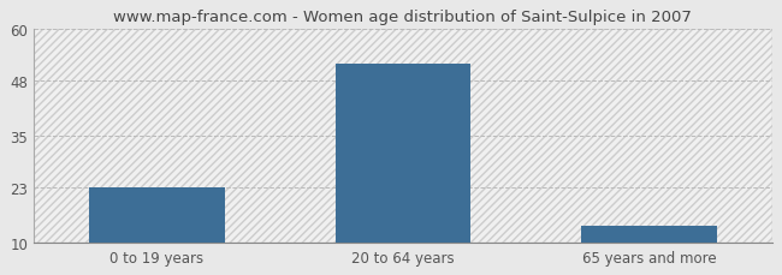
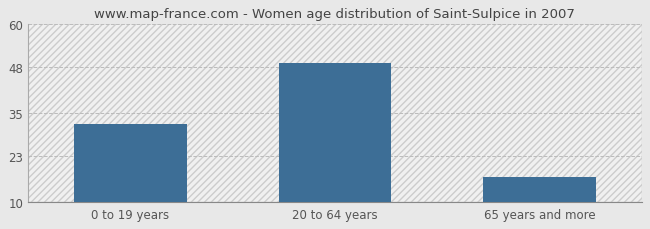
0 to 19 years: 23 -> 32
20 to 64 years: 52 -> 49
65 years and more: 14 -> 17
